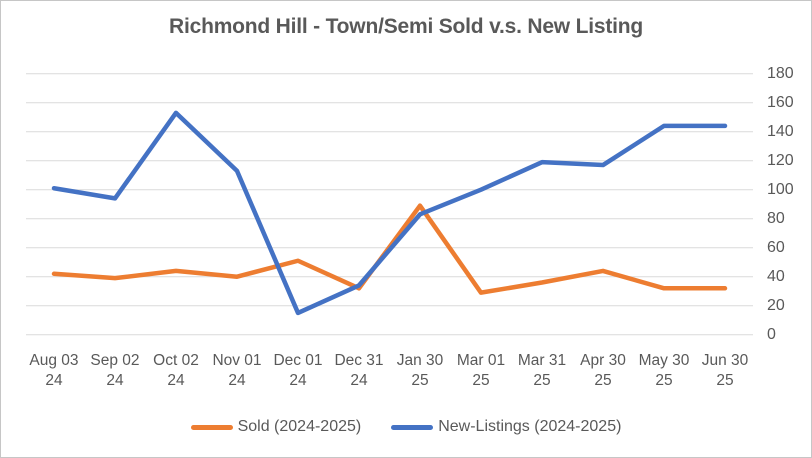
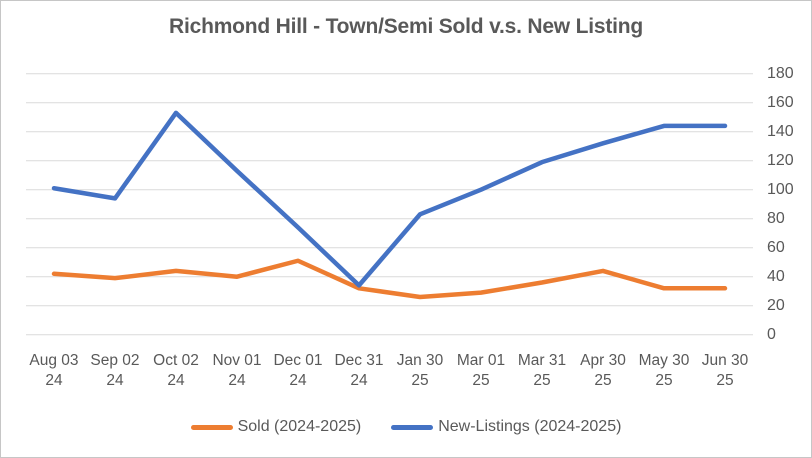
New-Listings (2024-2025)/Dec 01 24: 15 -> 74
Sold (2024-2025)/Jan 30 25: 89 -> 26
New-Listings (2024-2025)/Apr 30 25: 117 -> 132
